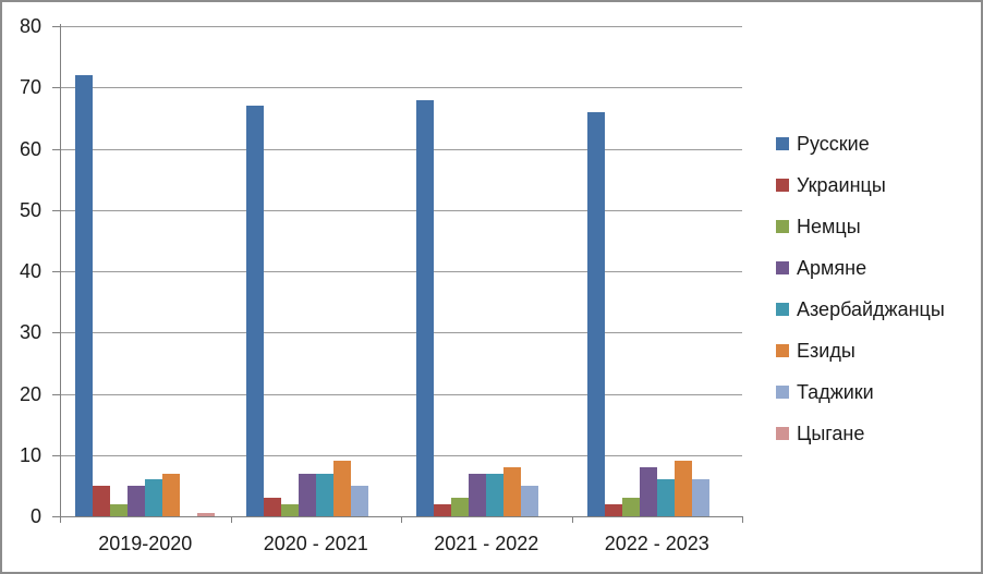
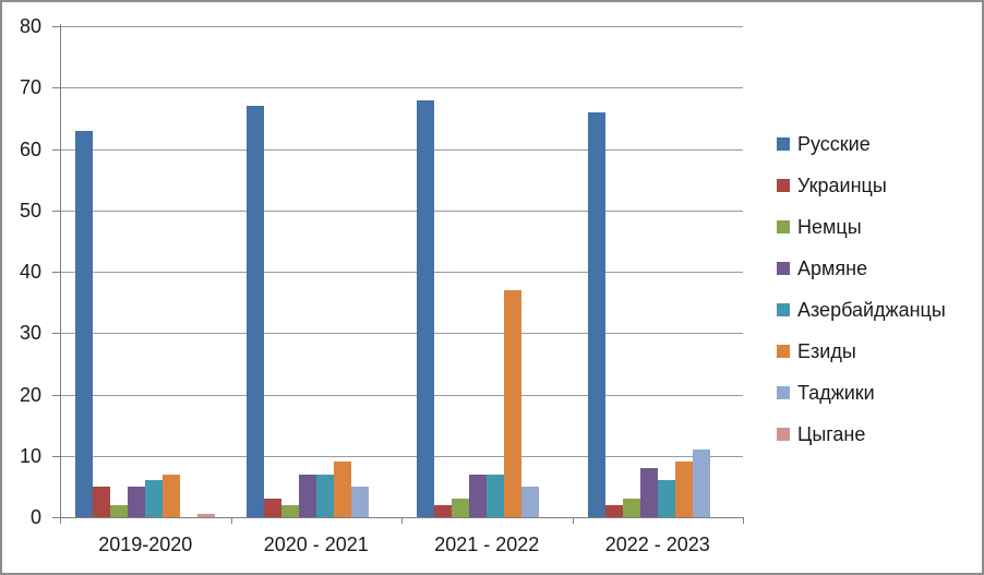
Русские/2019-2020: 72 -> 63
Езиды/2021 - 2022: 8 -> 37
Таджики/2022 - 2023: 6 -> 11
